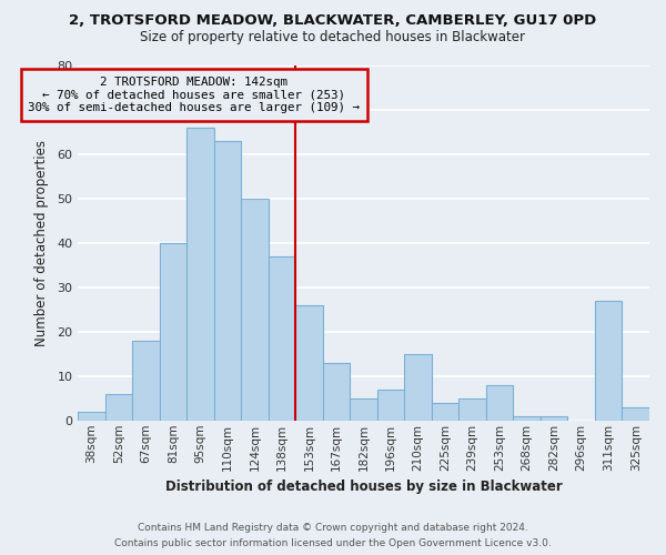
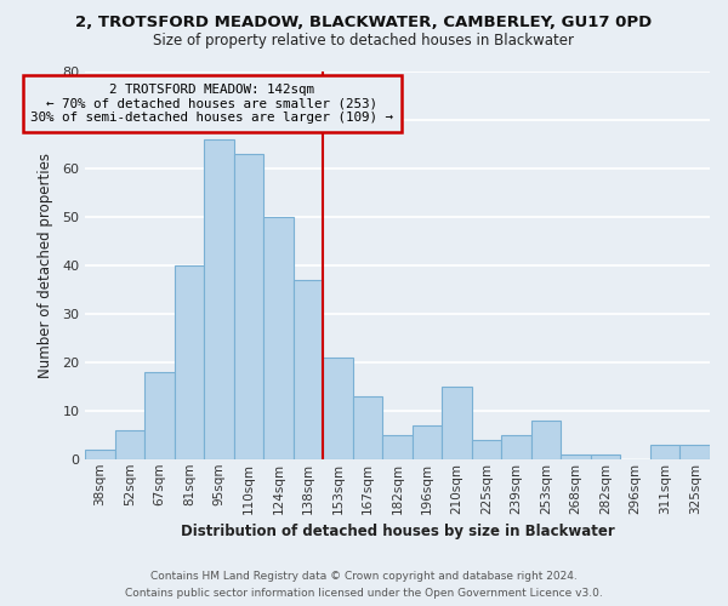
153sqm: 26 -> 21
311sqm: 27 -> 3
